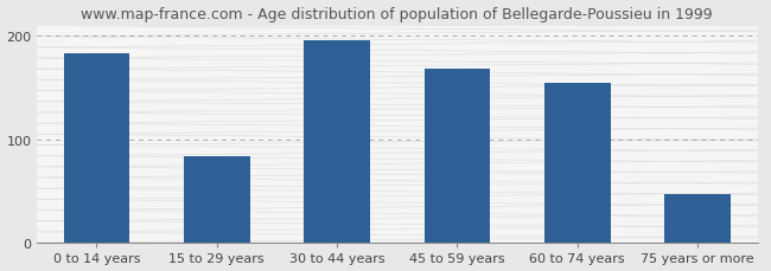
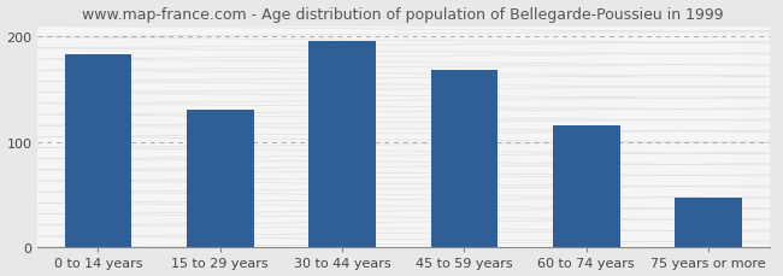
15 to 29 years: 84 -> 130
60 to 74 years: 154 -> 116
